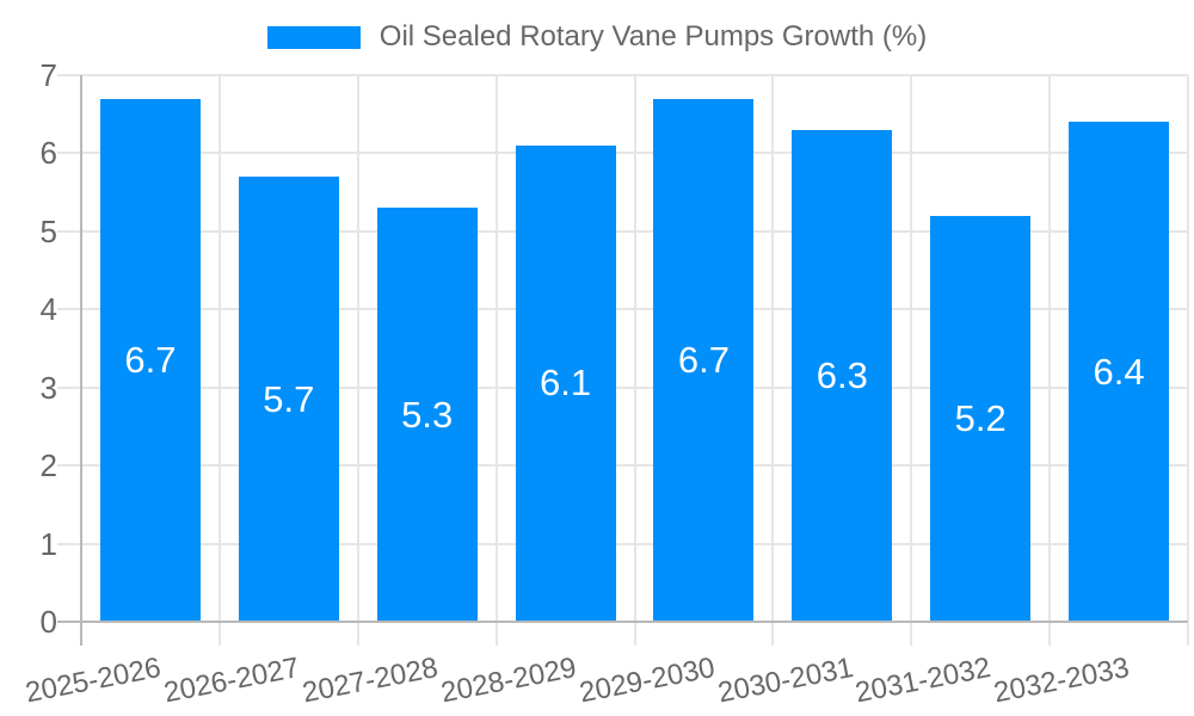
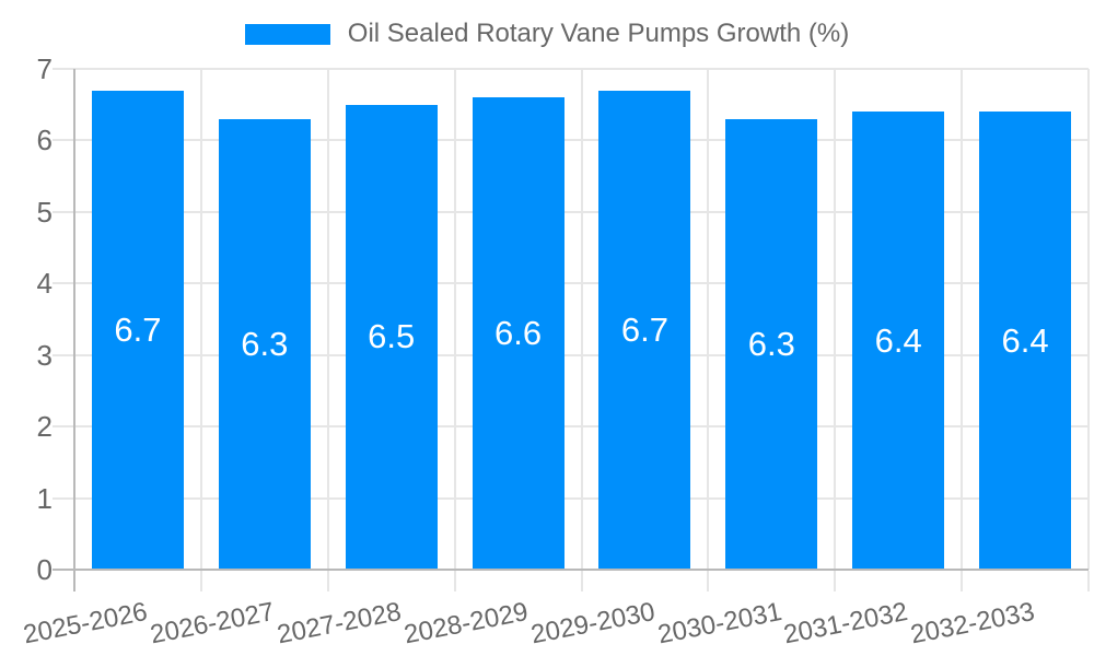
2026-2027: 5.7 -> 6.3
2027-2028: 5.3 -> 6.5
2028-2029: 6.1 -> 6.6
2031-2032: 5.2 -> 6.4
